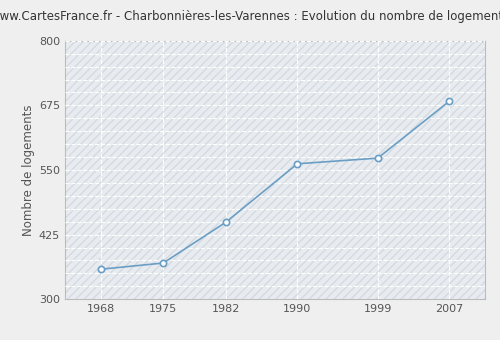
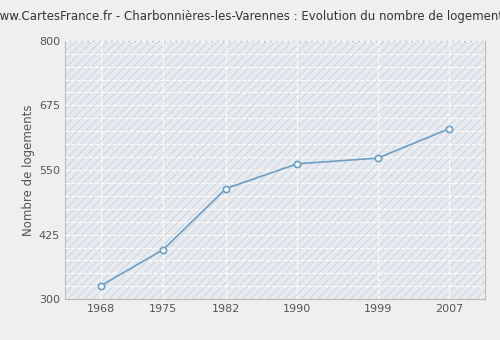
1968: 358 -> 326
1975: 370 -> 396
1982: 449 -> 514
2007: 683 -> 630
